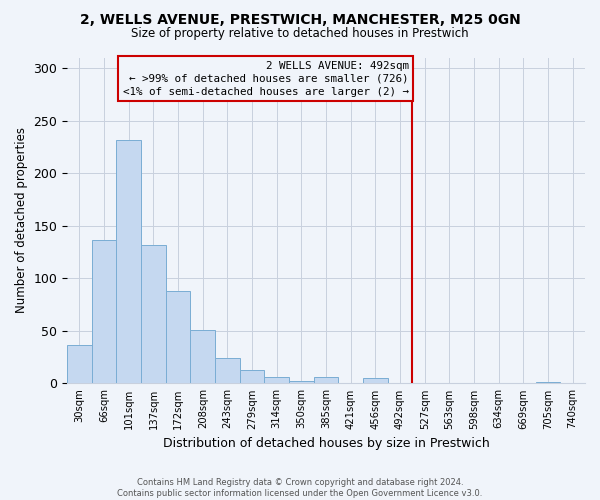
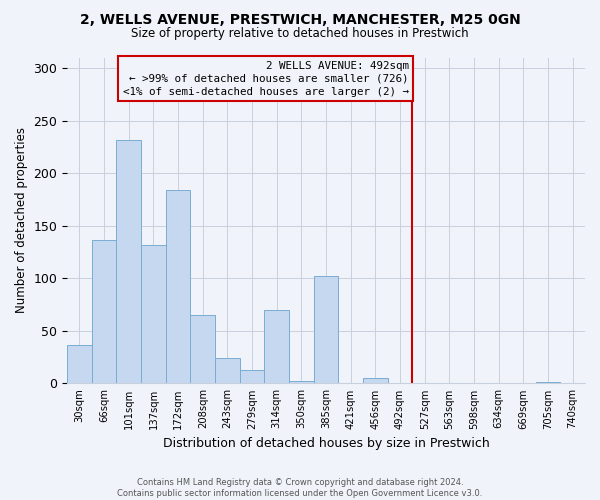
172sqm: 88 -> 184
208sqm: 51 -> 65
314sqm: 6 -> 70
385sqm: 6 -> 102
